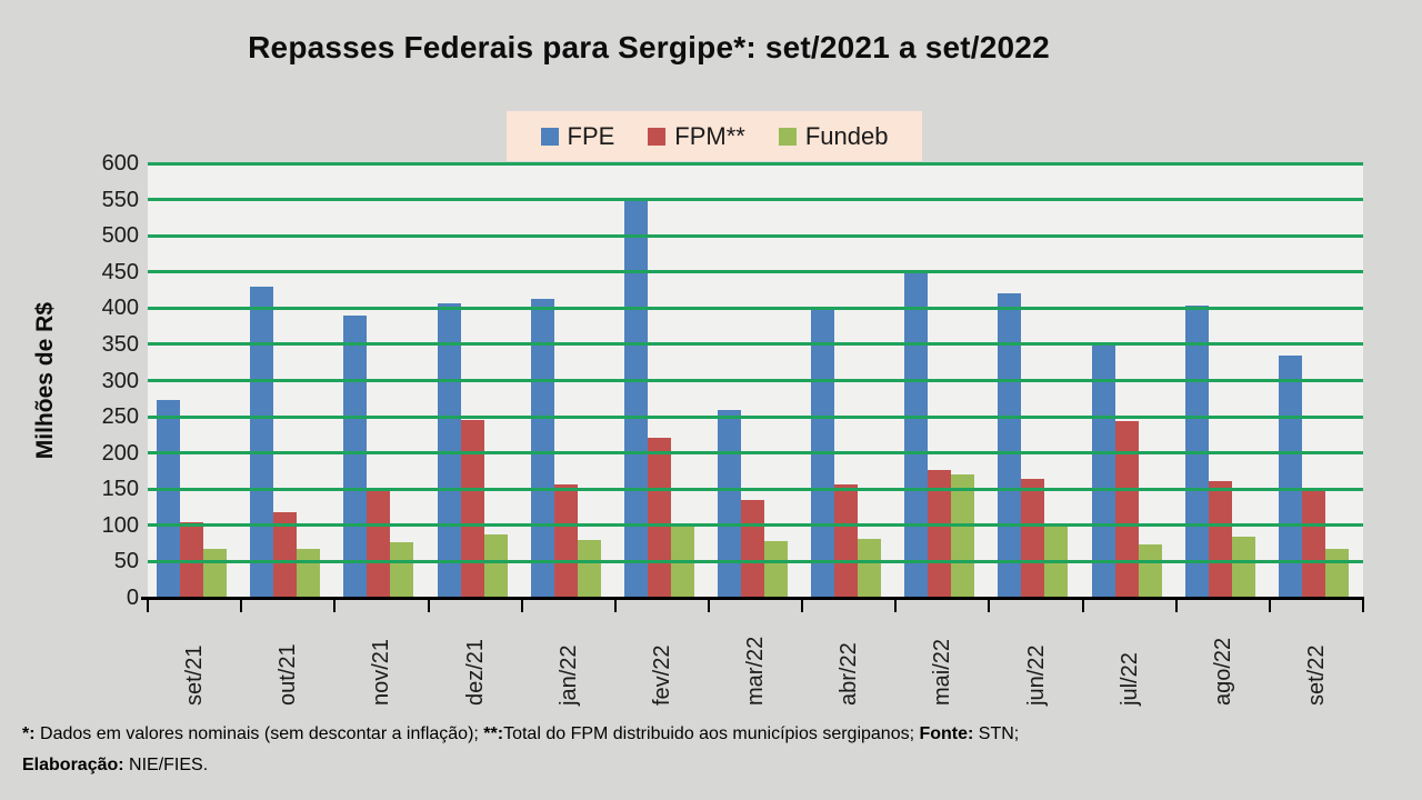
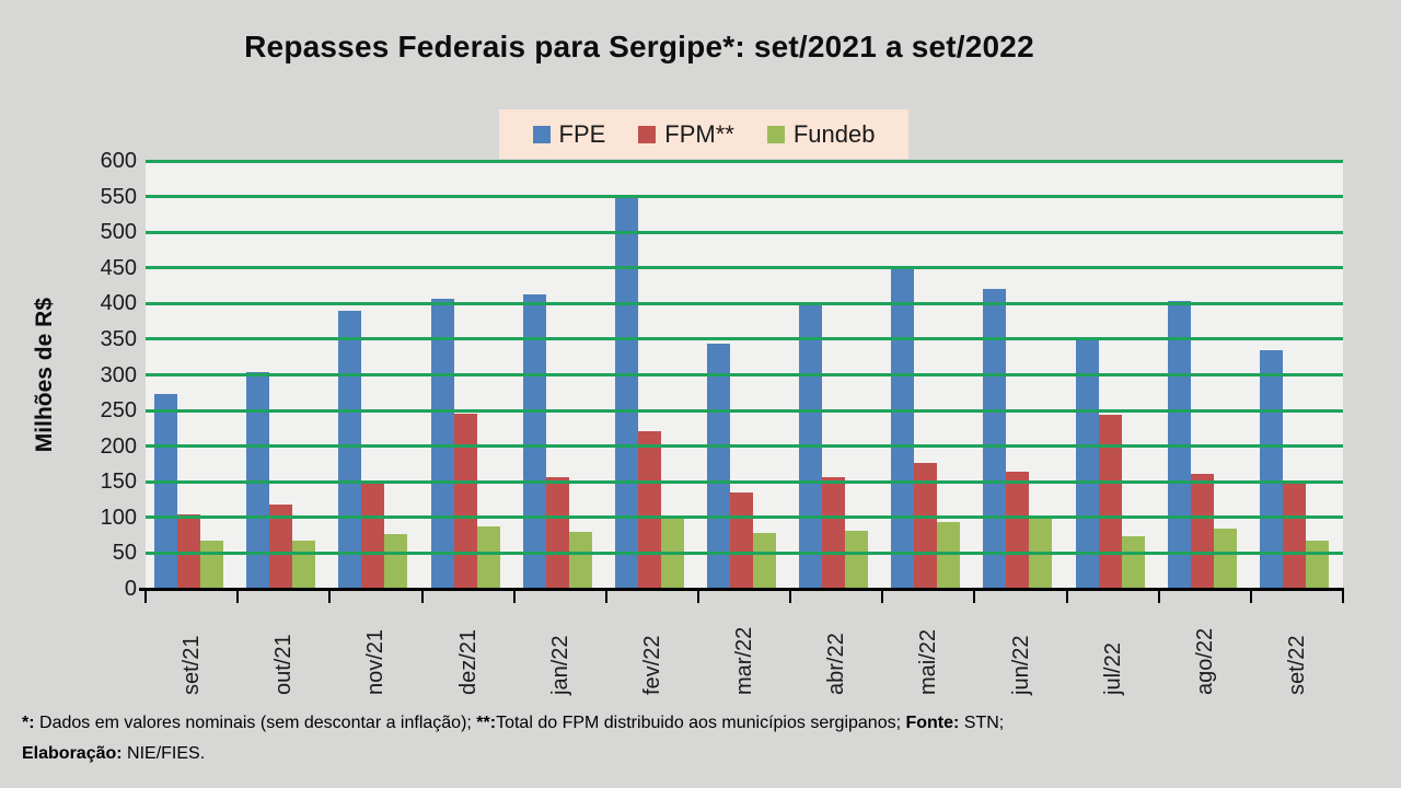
FPE/out/21: 430 -> 300
FPE/mar/22: 260 -> 340
Fundeb/mai/22: 170 -> 90
